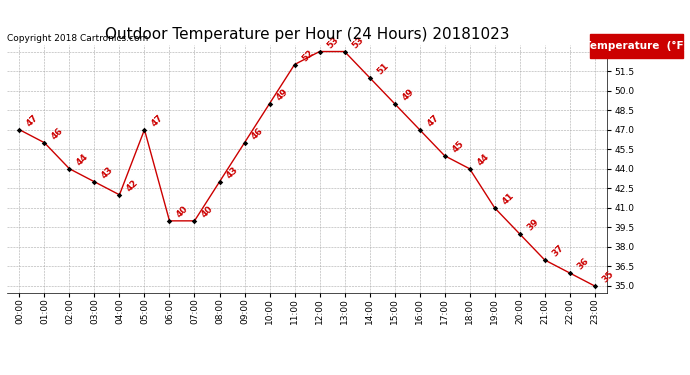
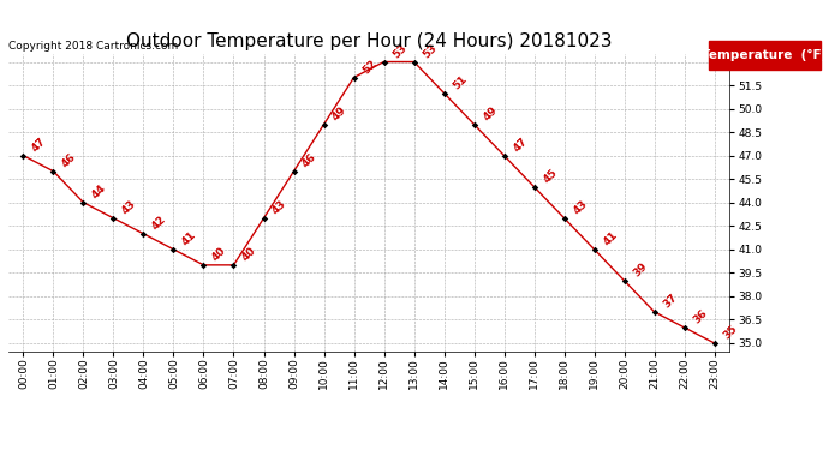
05:00: 47 -> 41
18:00: 44 -> 43
